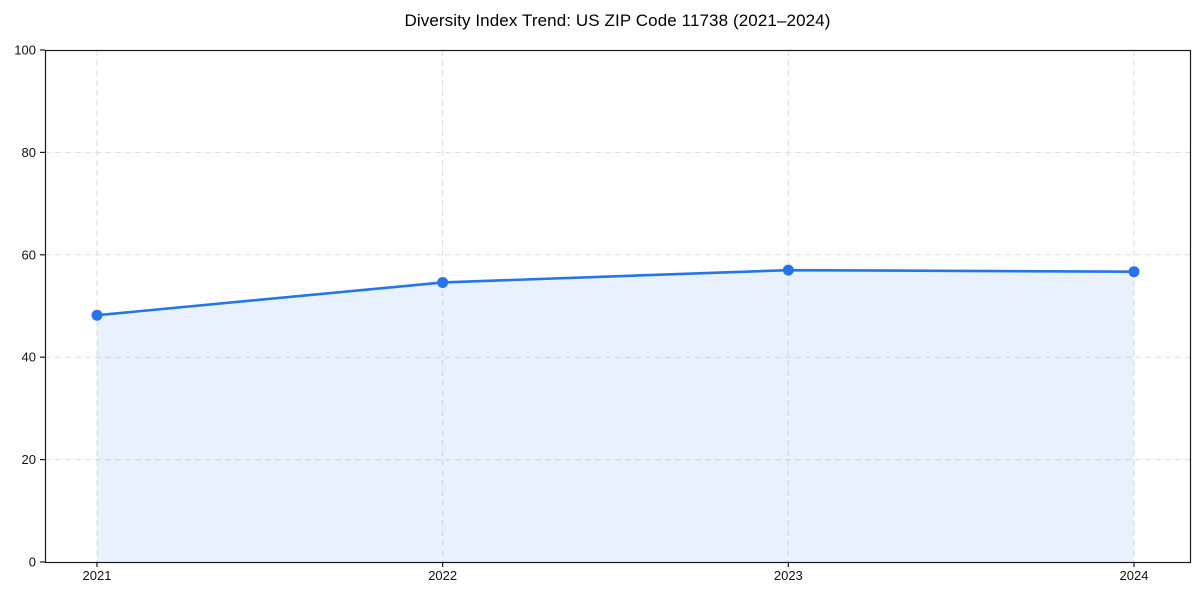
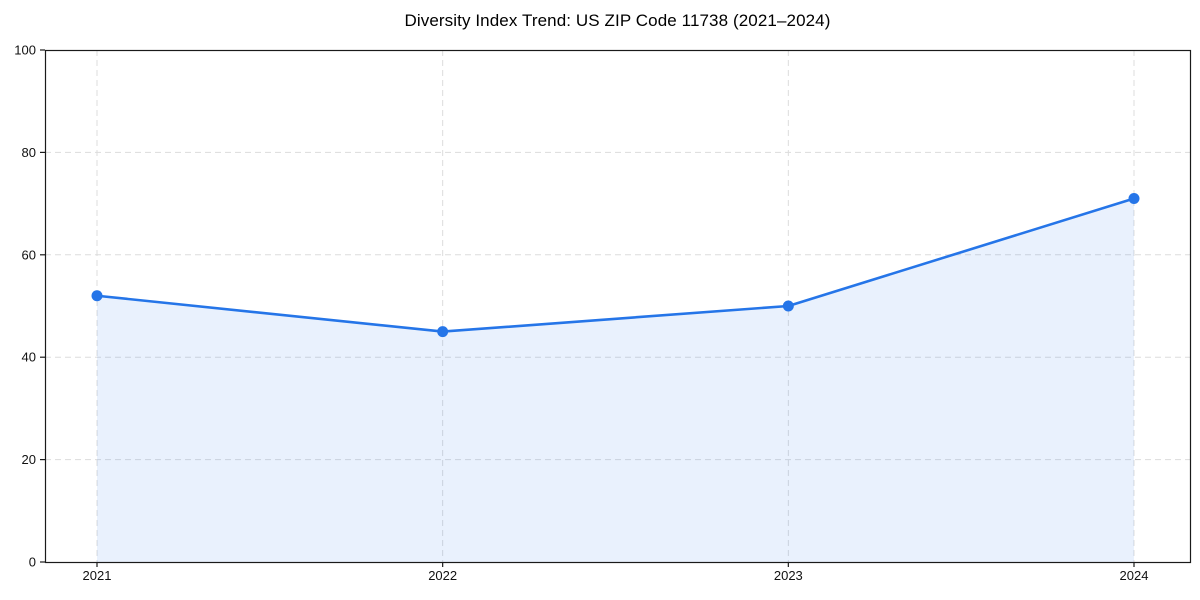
2021: 48 -> 52
2022: 55 -> 45
2023: 57 -> 50
2024: 57 -> 71
